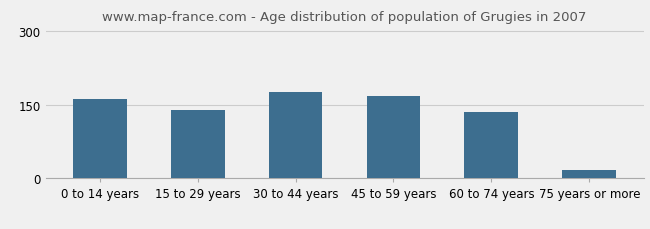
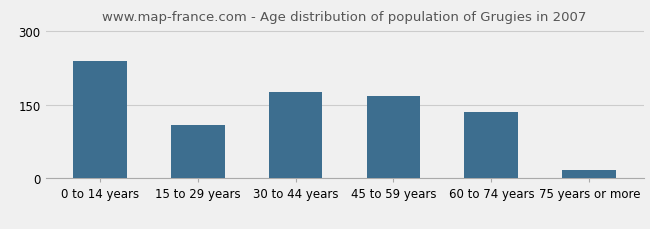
0 to 14 years: 163 -> 240
15 to 29 years: 140 -> 110
